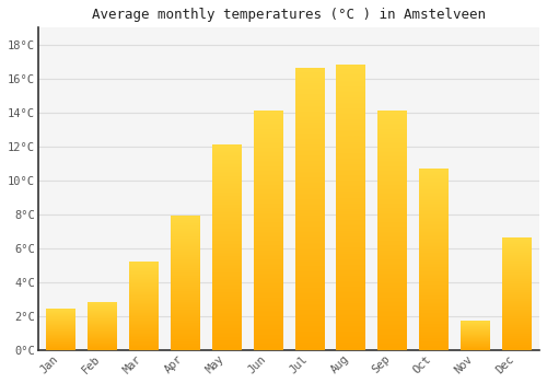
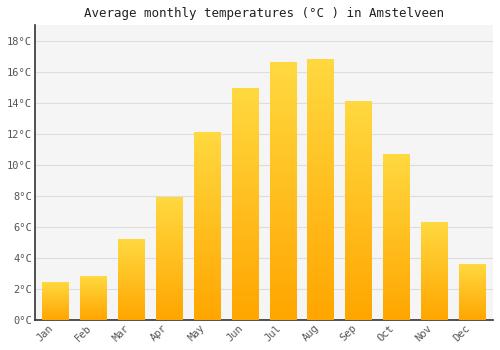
Jun: 14.1°C -> 14.9°C
Nov: 1.7°C -> 6.3°C
Dec: 6.6°C -> 3.6°C
